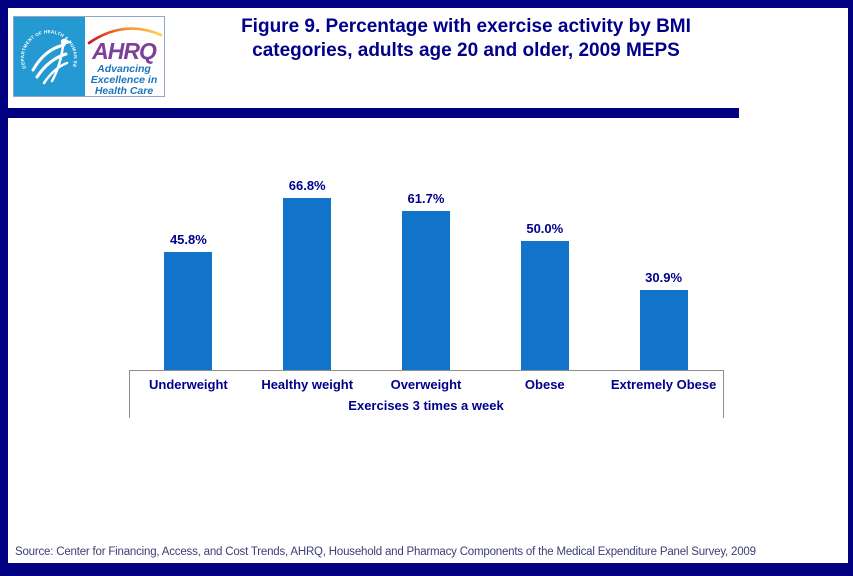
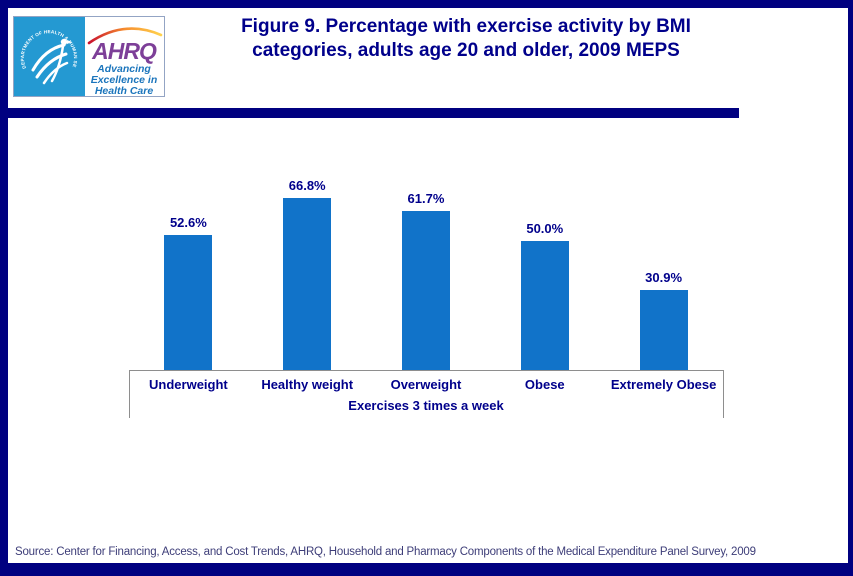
Underweight: 45.8% -> 52.6%
